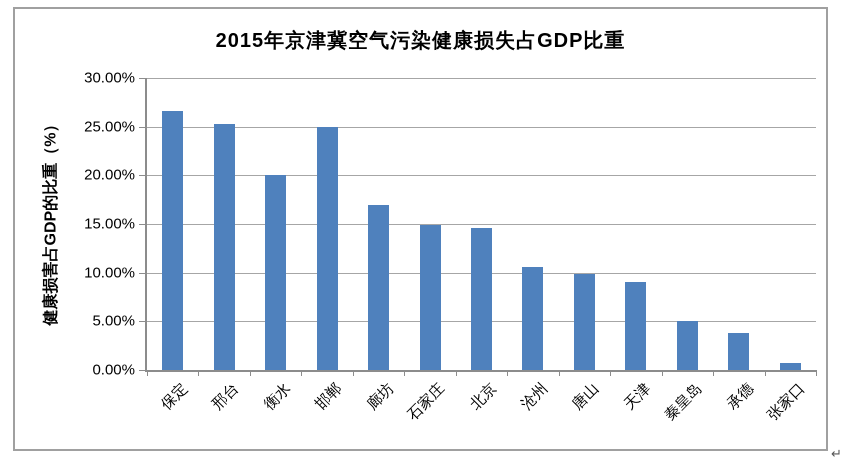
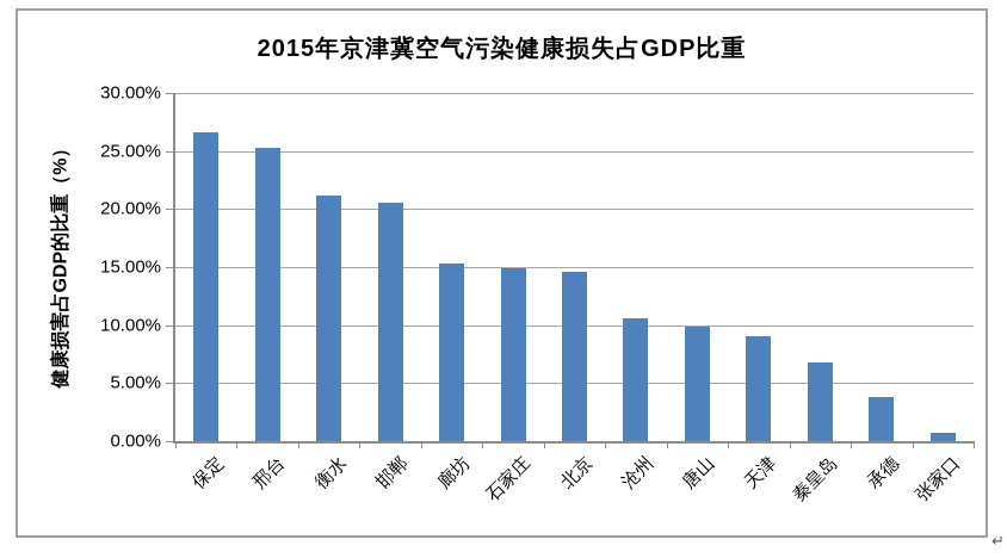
衡水: 20% -> 21%
邯郸: 25% -> 20%
廊坊: 17% -> 15%
秦皇岛: 5% -> 7%
